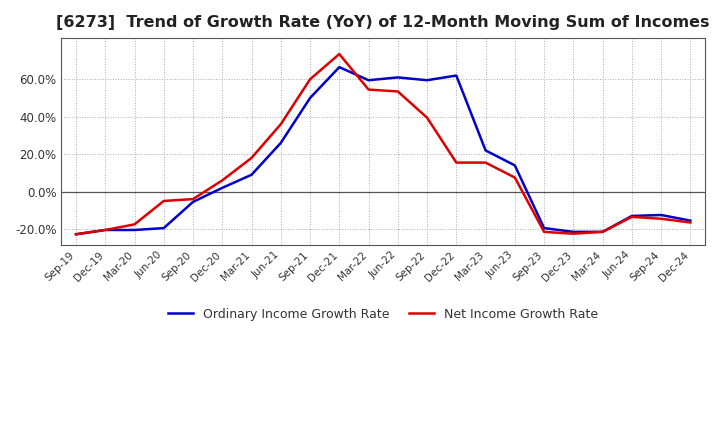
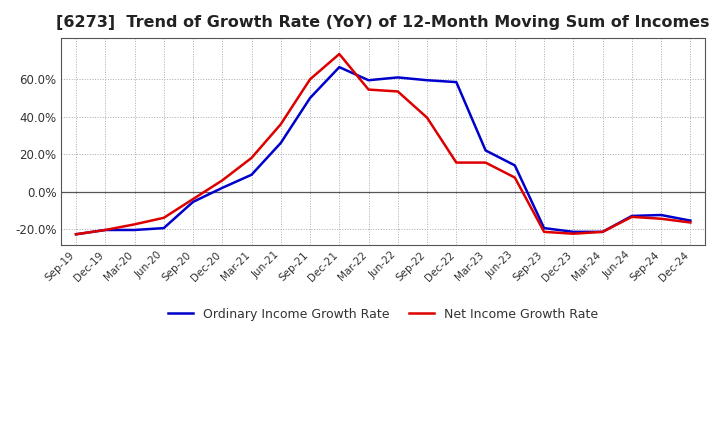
Net Income Growth Rate/Jun-20: -5% -> -14%
Ordinary Income Growth Rate/Dec-22: 62% -> 58%
